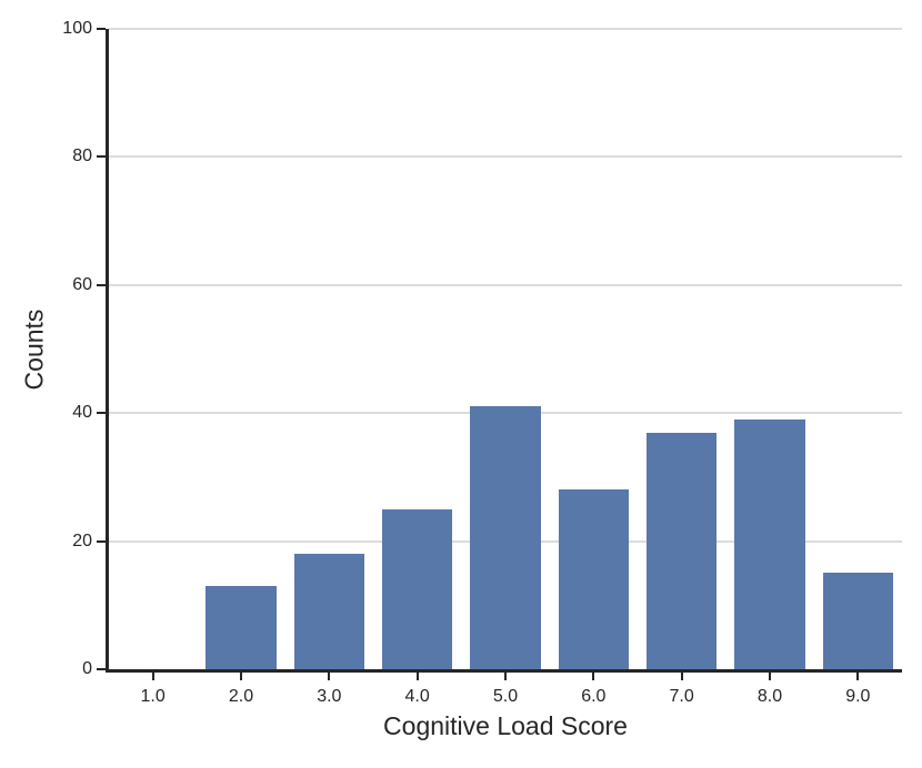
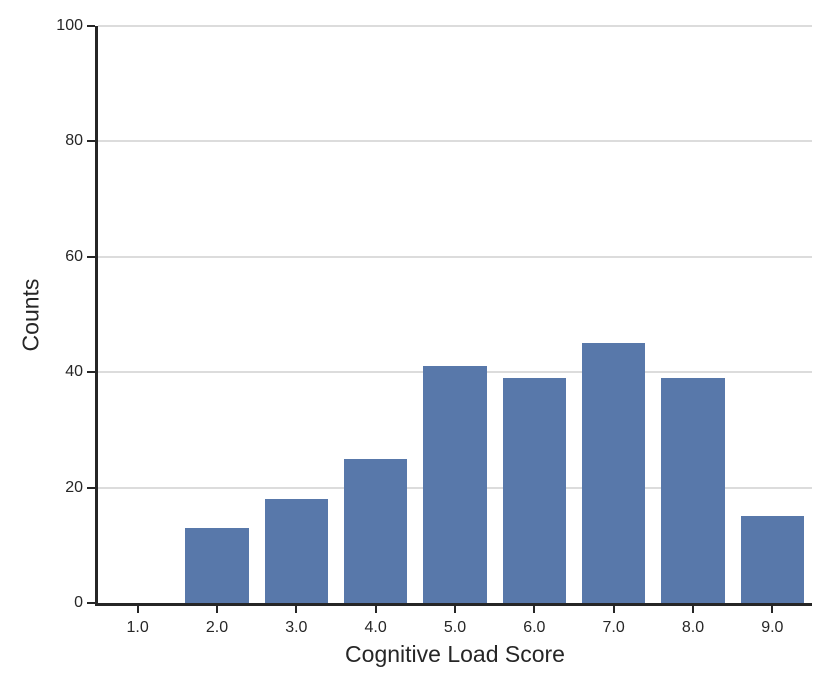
6.0: 28 -> 39
7.0: 37 -> 45
